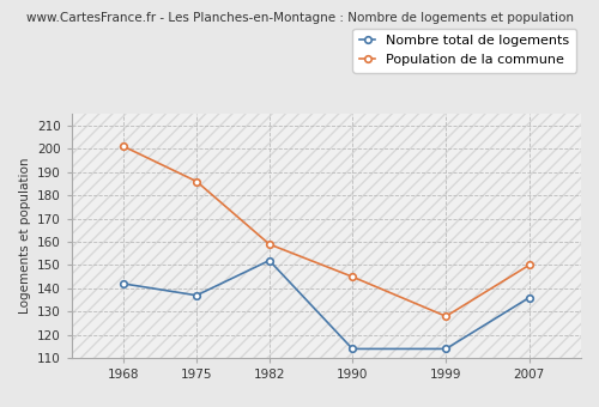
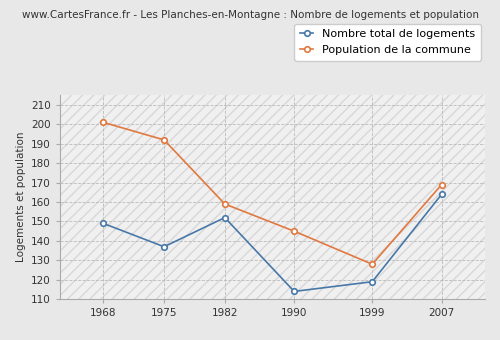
Nombre total de logements/1968: 142 -> 149
Population de la commune/1975: 186 -> 192
Nombre total de logements/1999: 114 -> 119
Nombre total de logements/2007: 136 -> 164
Population de la commune/2007: 150 -> 169
